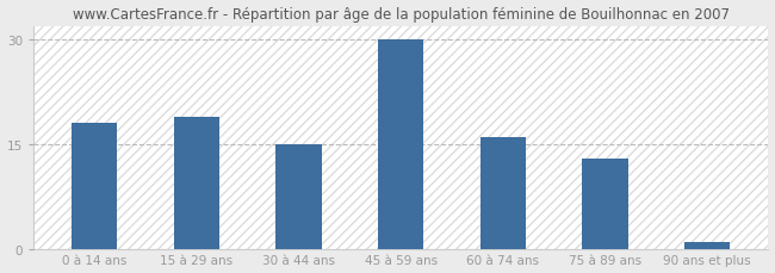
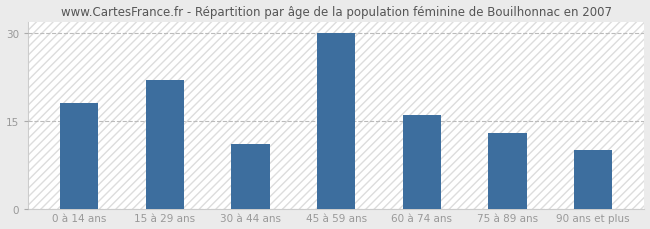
15 à 29 ans: 19 -> 22
30 à 44 ans: 15 -> 11
90 ans et plus: 1 -> 10
